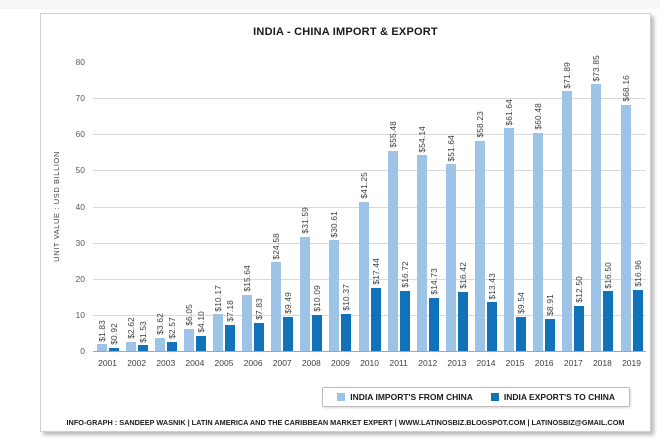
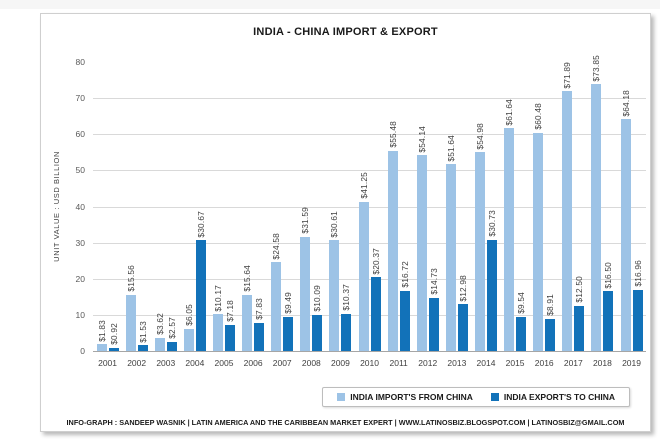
INDIA IMPORT'S FROM CHINA/2002: $2.62 -> $15.56
INDIA EXPORT'S TO CHINA/2004: $4.10 -> $30.67
INDIA EXPORT'S TO CHINA/2010: $17.44 -> $20.37
INDIA EXPORT'S TO CHINA/2013: $16.42 -> $12.98
INDIA IMPORT'S FROM CHINA/2014: $58.23 -> $54.98
INDIA EXPORT'S TO CHINA/2014: $13.43 -> $30.73
INDIA IMPORT'S FROM CHINA/2019: $68.16 -> $64.18
